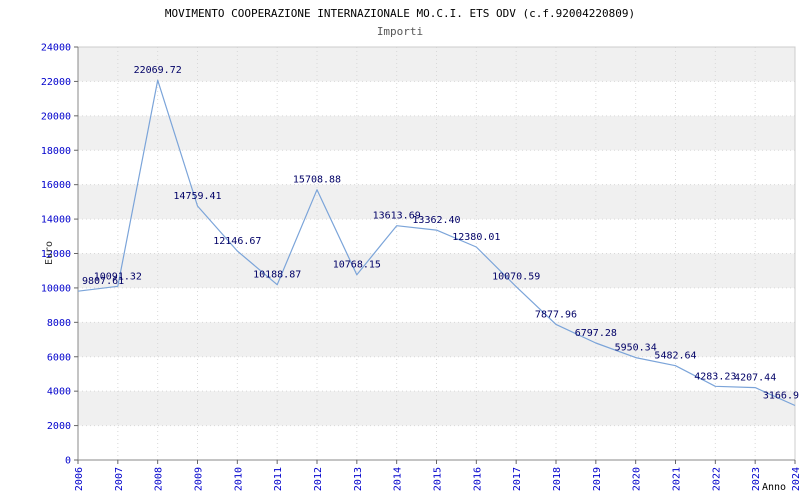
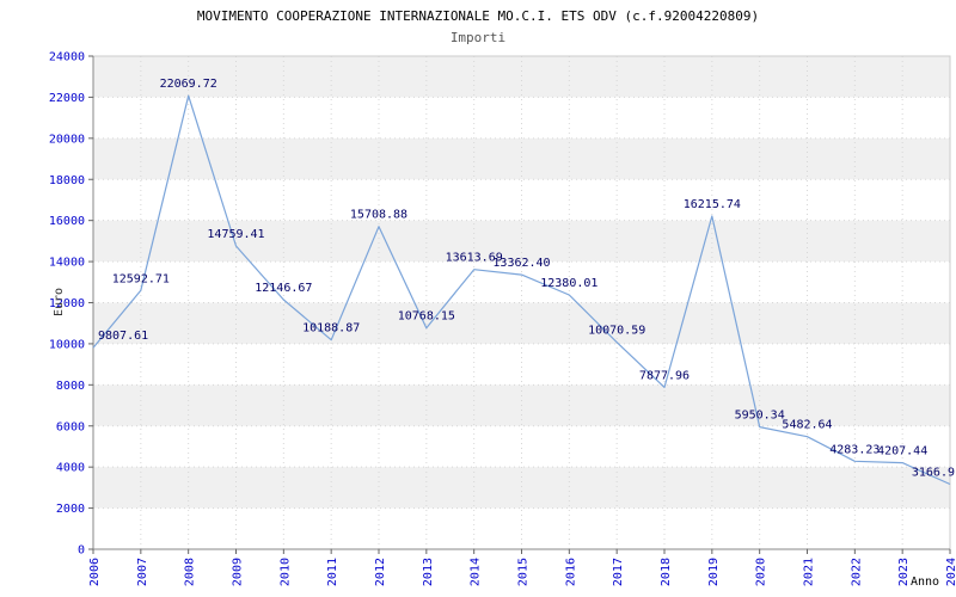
2007: 10091.32 -> 12592.71
2019: 6797.28 -> 16215.74
